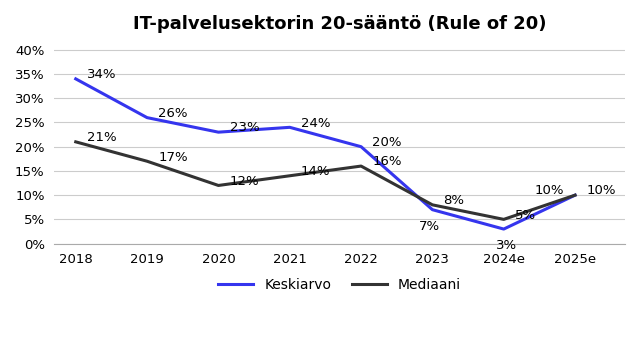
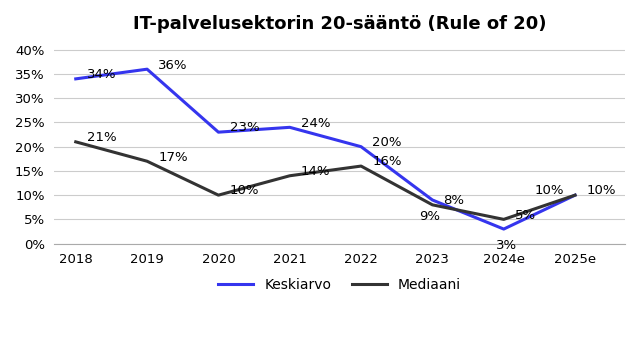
Keskiarvo/2019: 26% -> 36%
Mediaani/2020: 12% -> 10%
Keskiarvo/2023: 7% -> 9%
